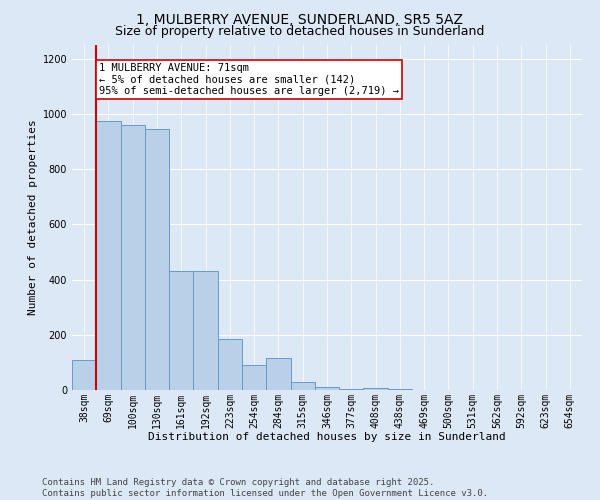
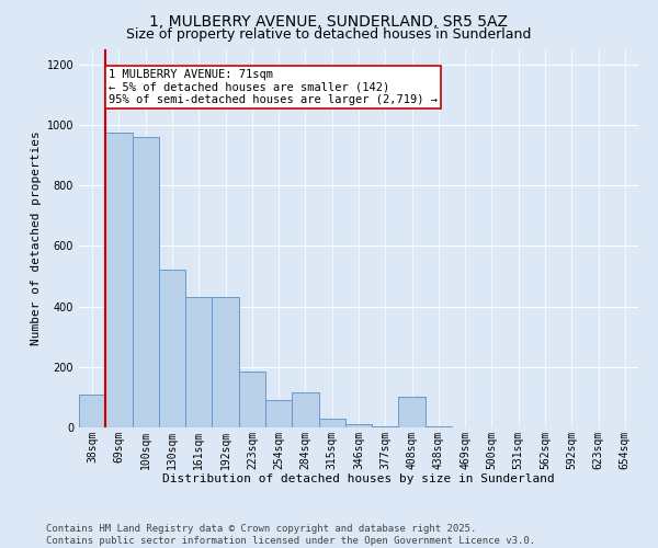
130sqm: 945 -> 520
408sqm: 8 -> 100
